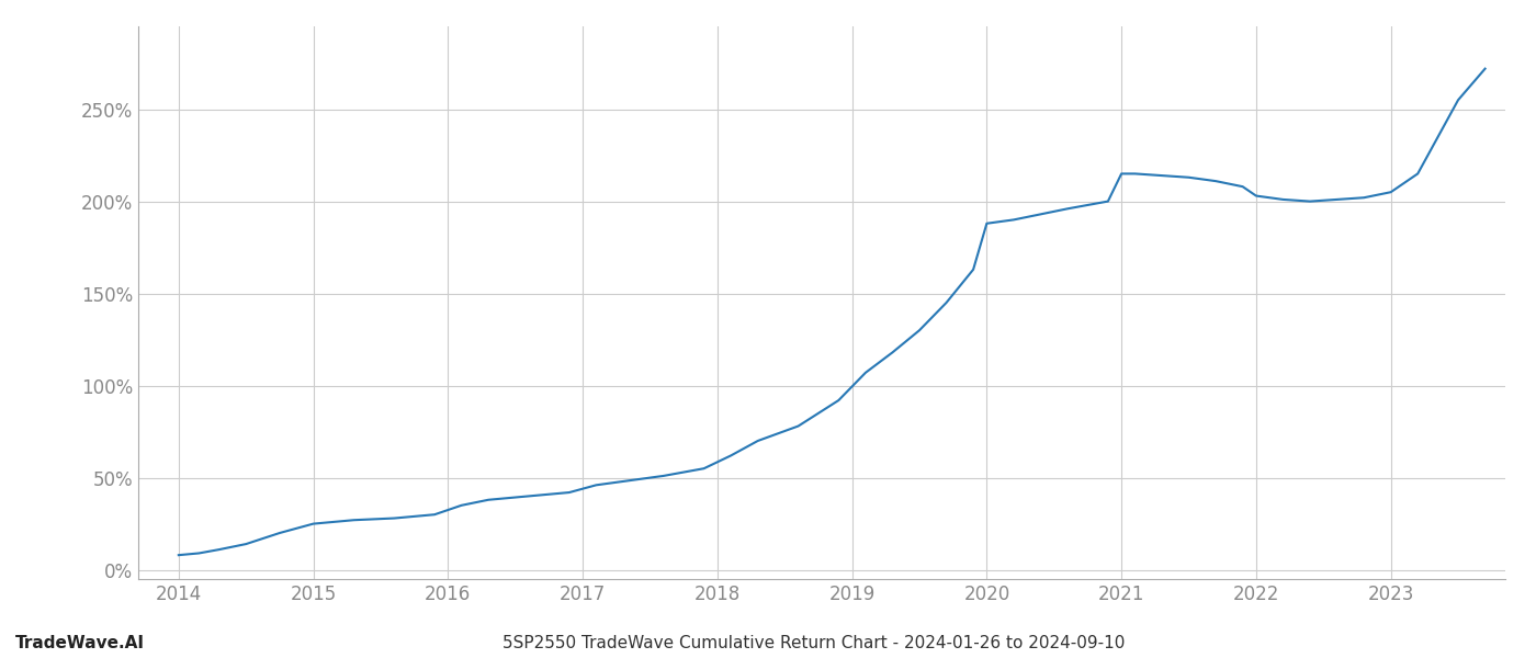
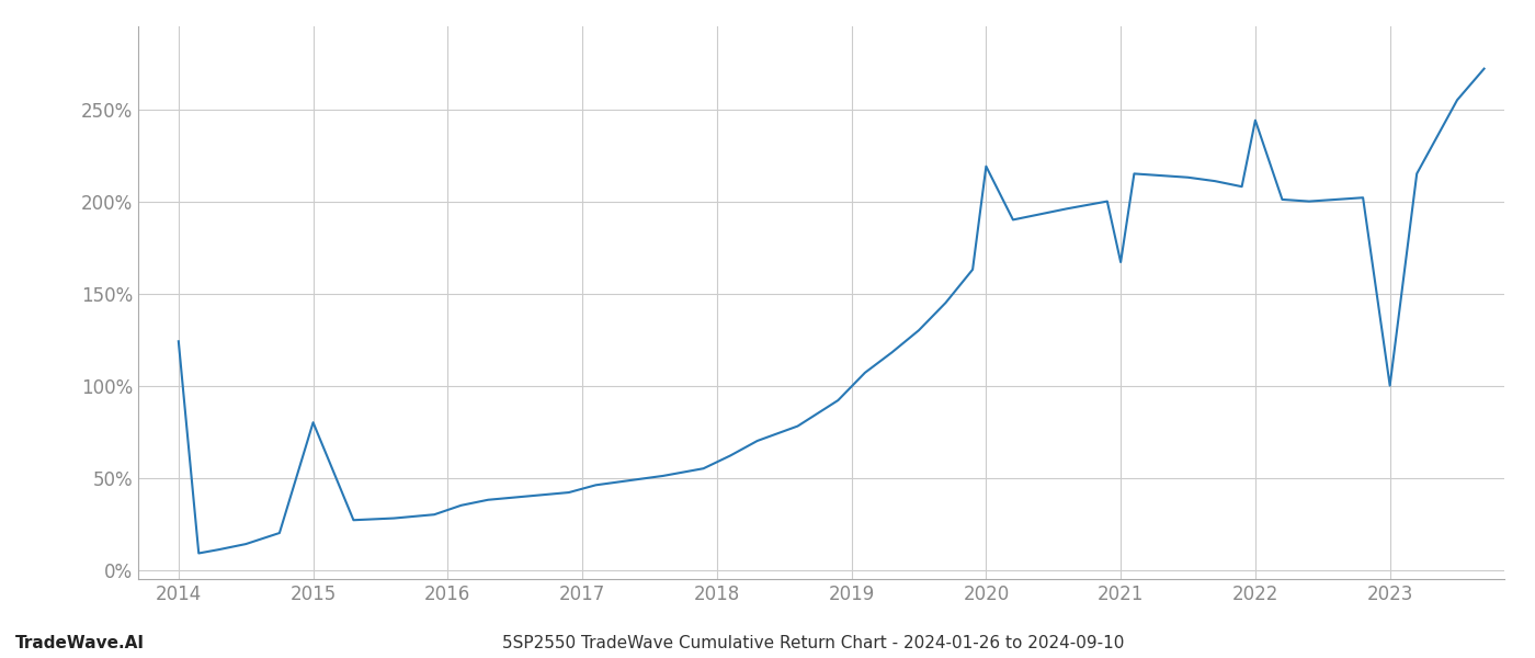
2014: 8% -> 124%
2015: 25% -> 80%
2020: 188% -> 219%
2021: 215% -> 167%
2022: 203% -> 244%
2023: 205% -> 100%
